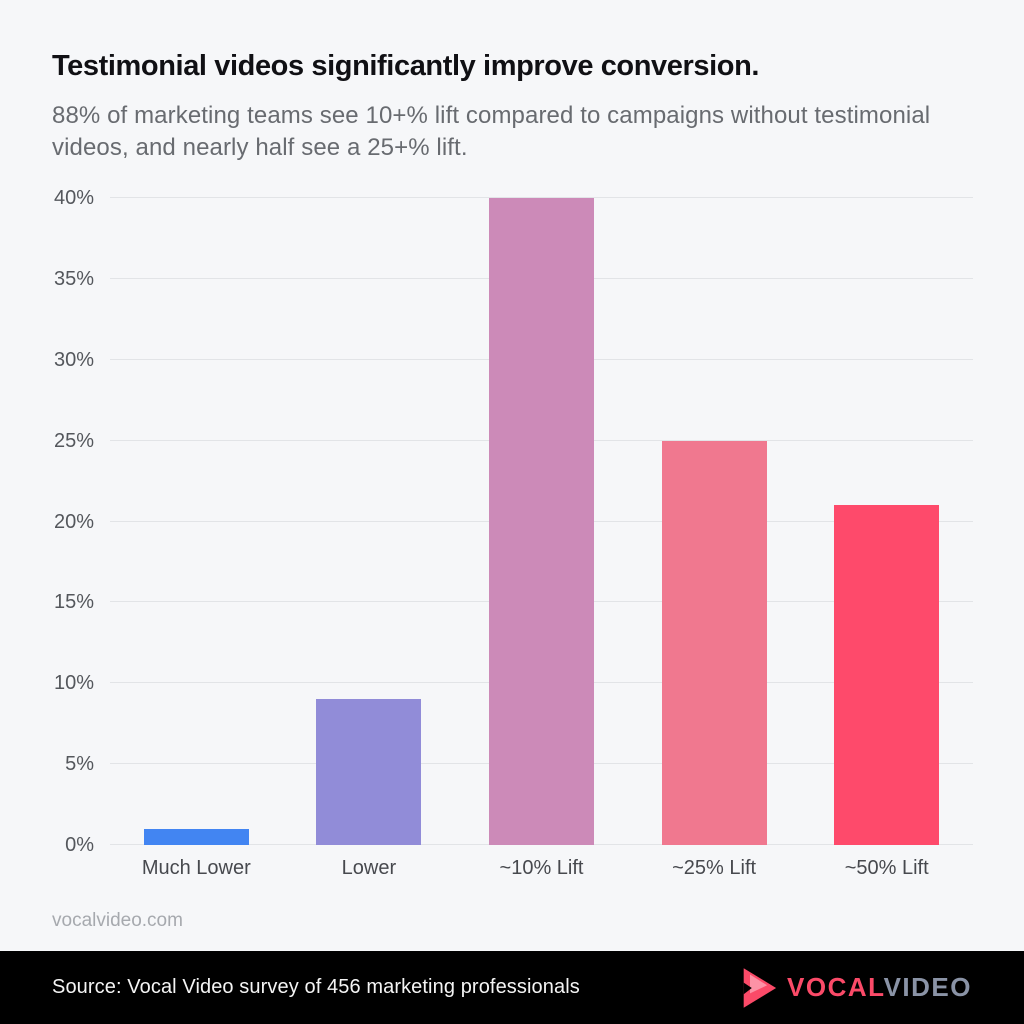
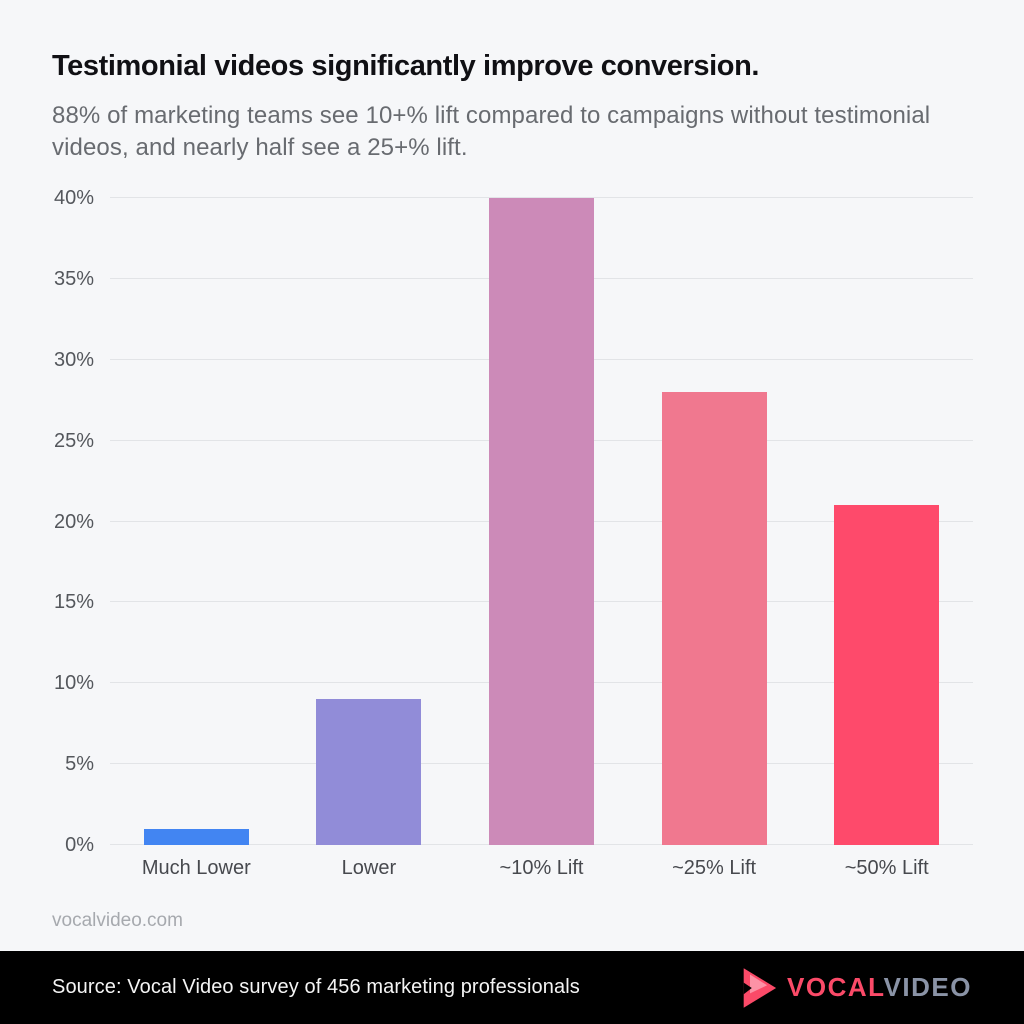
~25% Lift: 25% -> 28%
